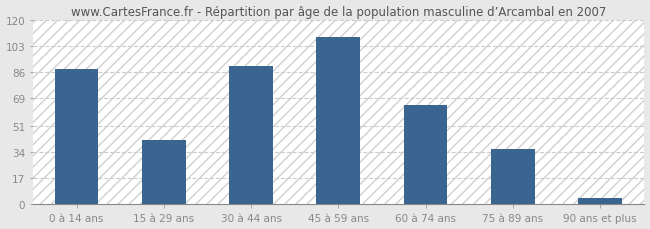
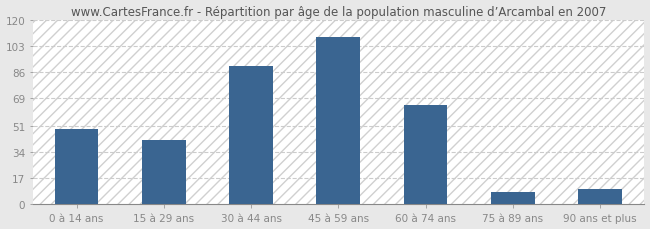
0 à 14 ans: 88 -> 49
75 à 89 ans: 36 -> 8
90 ans et plus: 4 -> 10
